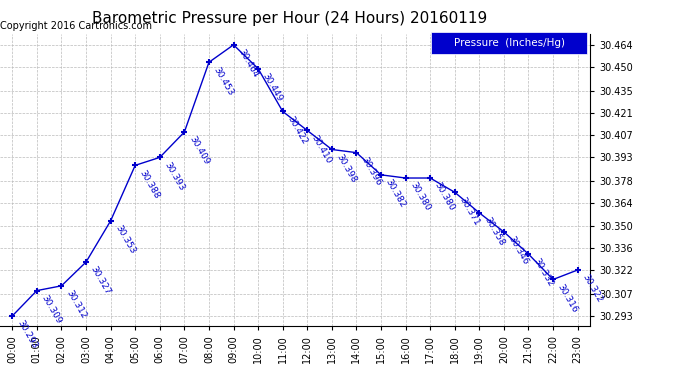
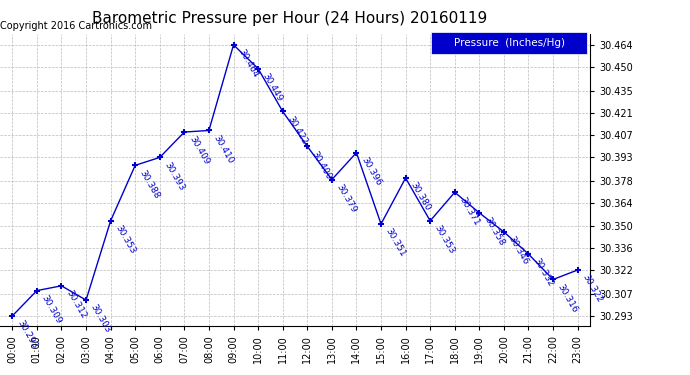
03:00: 30.327 -> 30.303
08:00: 30.453 -> 30.410
12:00: 30.410 -> 30.400
13:00: 30.398 -> 30.379
15:00: 30.382 -> 30.351
17:00: 30.380 -> 30.353
